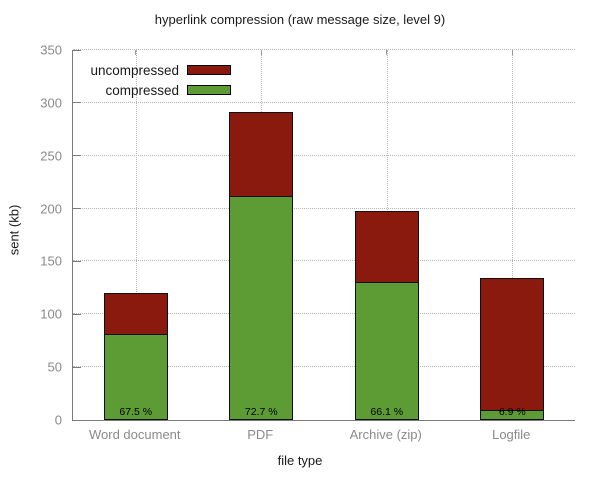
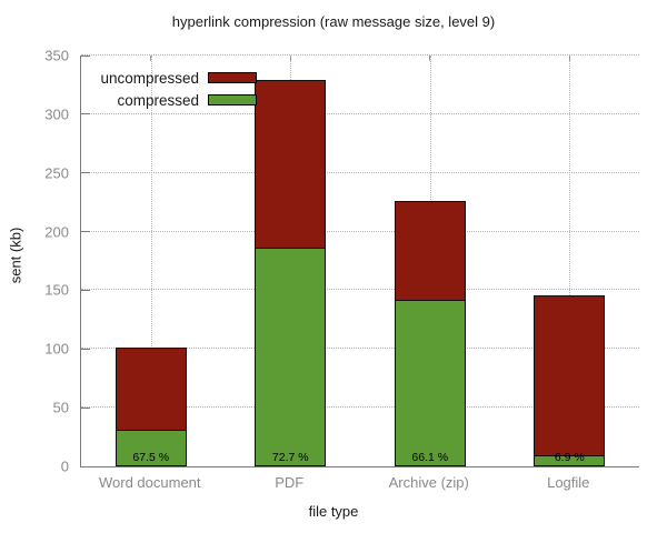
uncompressed/Word document: 120 -> 101
compressed/Word document: 81 -> 31
uncompressed/PDF: 291 -> 329
compressed/PDF: 212 -> 186
uncompressed/Archive (zip): 198 -> 226
compressed/Archive (zip): 131 -> 142
uncompressed/Logfile: 134 -> 146
